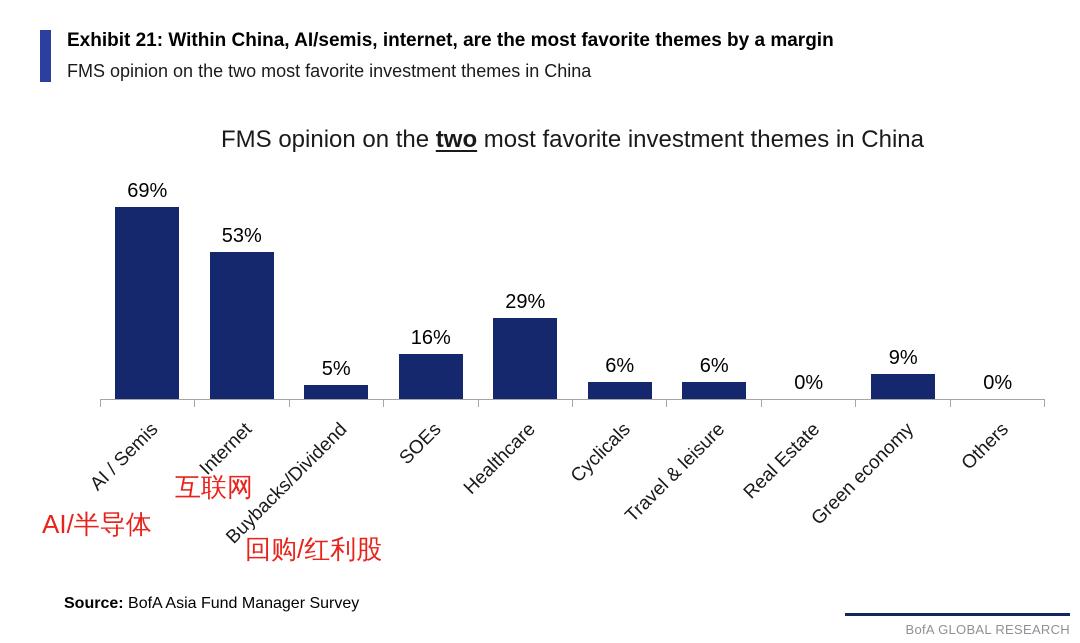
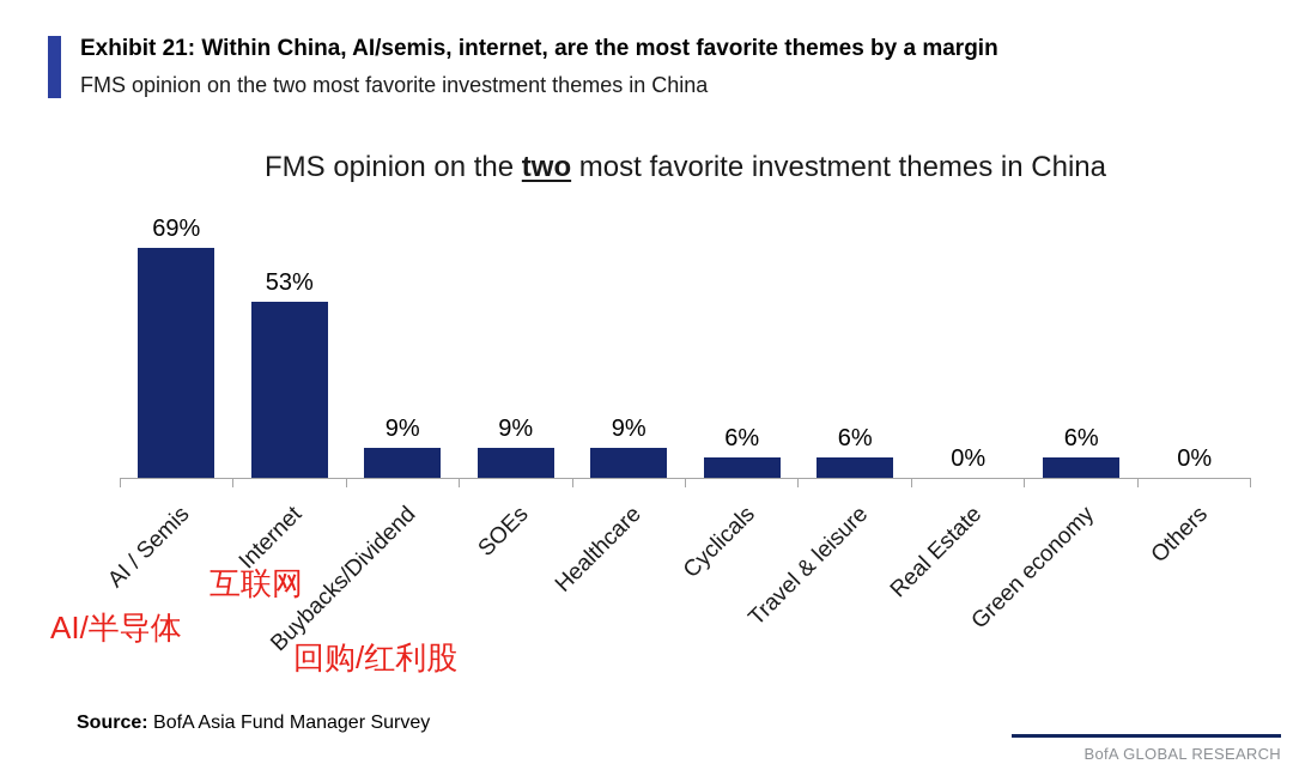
Buybacks/Dividend: 5% -> 9%
SOEs: 16% -> 9%
Healthcare: 29% -> 9%
Green economy: 9% -> 6%
